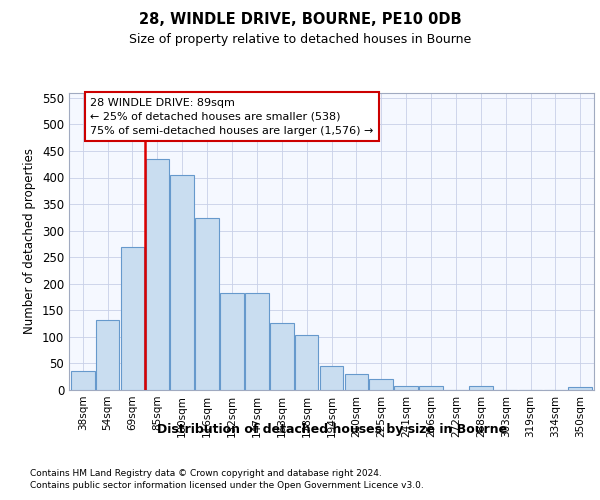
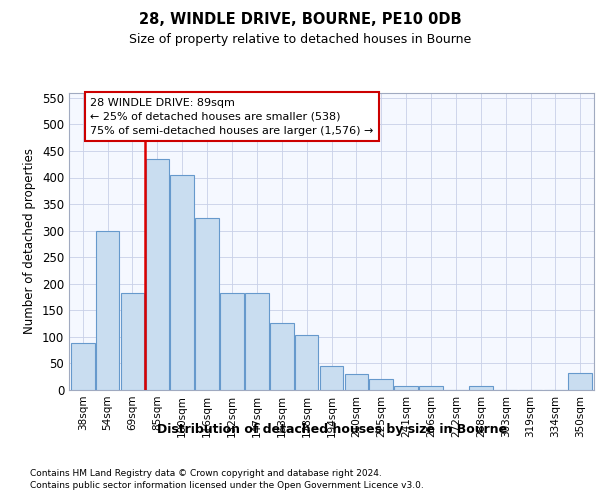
38sqm: 35 -> 88
54sqm: 132 -> 300
69sqm: 270 -> 182
350sqm: 6 -> 32
